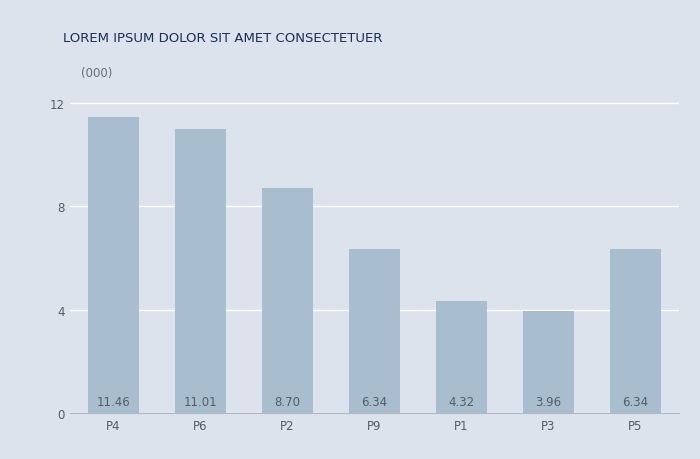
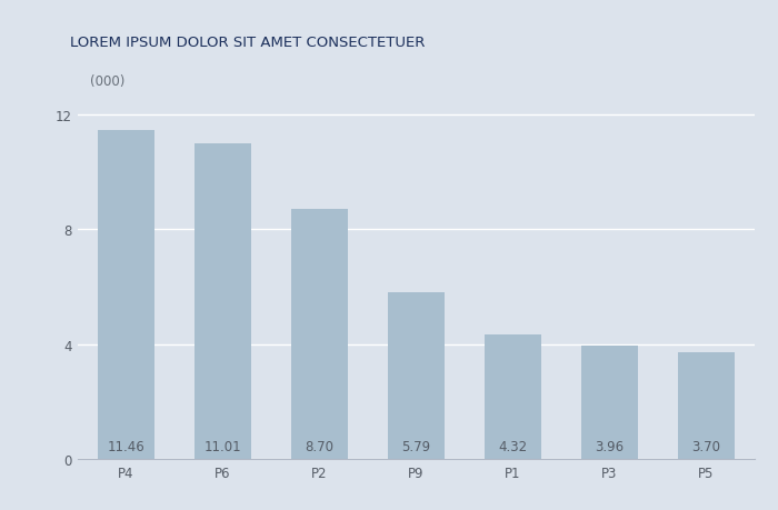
P9: 6.34 -> 5.79
P5: 6.34 -> 3.70
